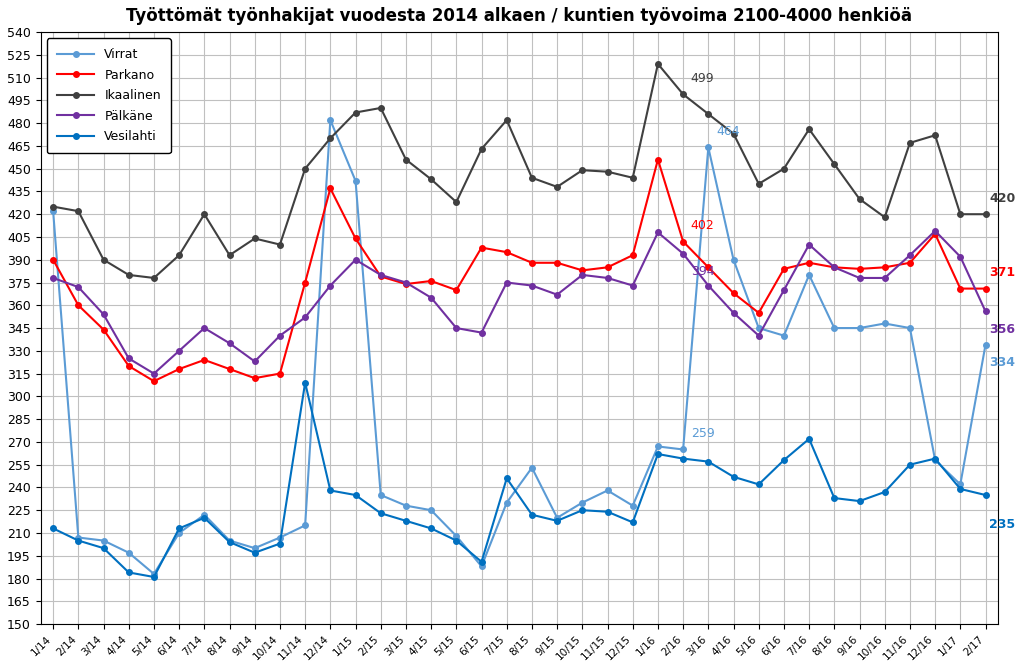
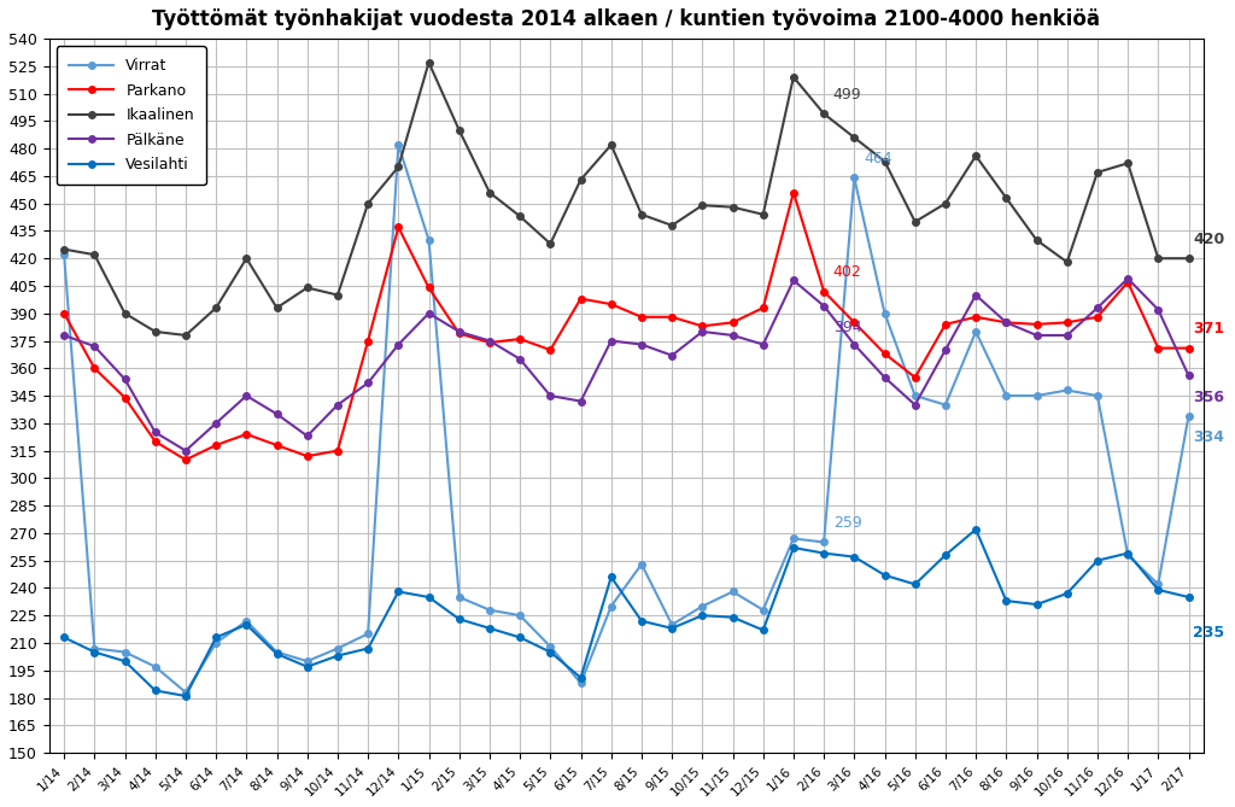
Vesilahti/11/14: 309 -> 207
Virrat/1/15: 442 -> 430
Ikaalinen/1/15: 487 -> 527
